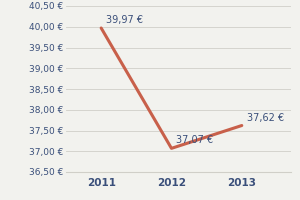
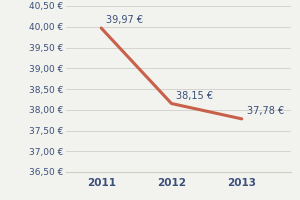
2012: 37,07 -> 38,15
2013: 37,62 -> 37,78
